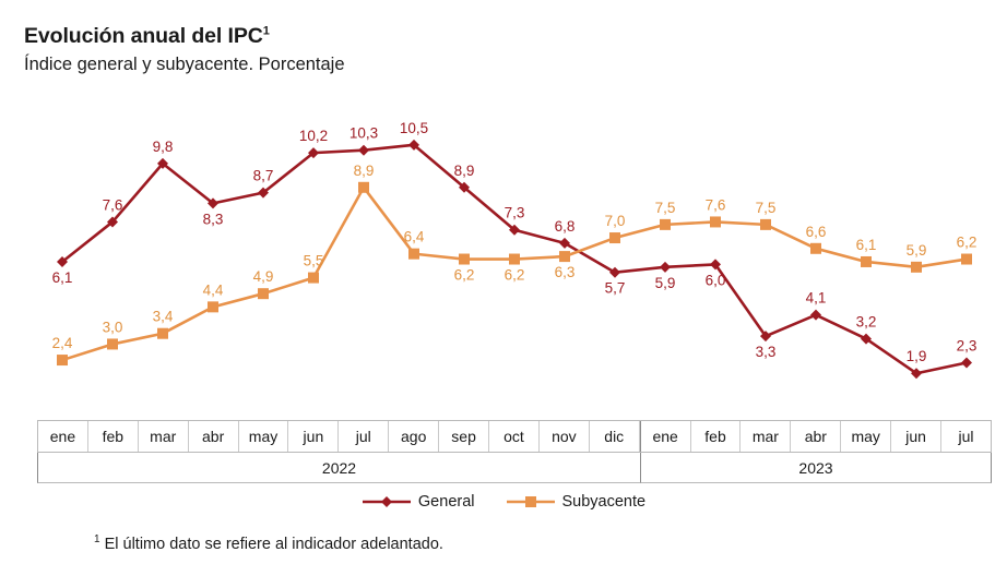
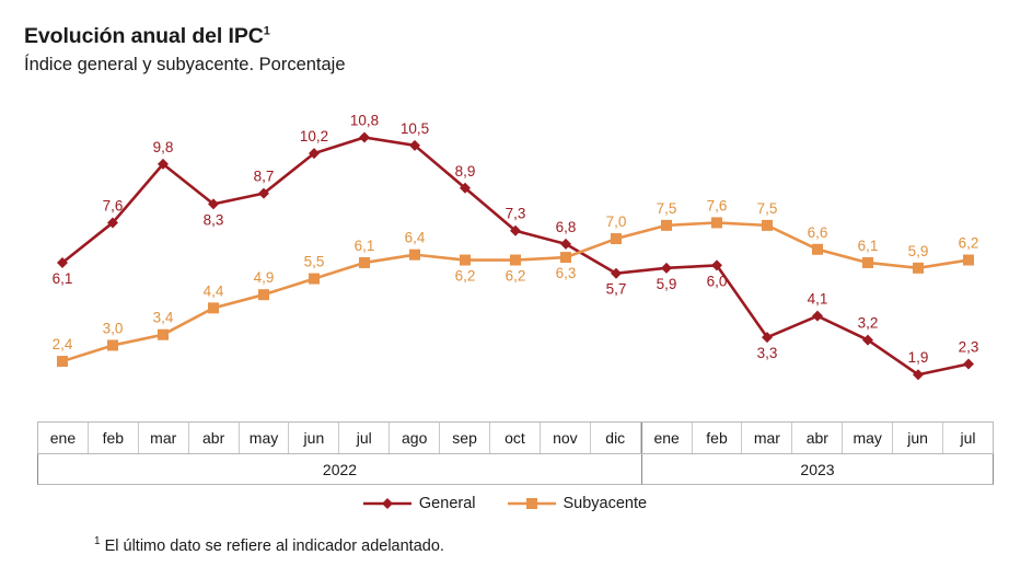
General/jul 2022: 10,3 -> 10,8
Subyacente/jul 2022: 8,9 -> 6,1
